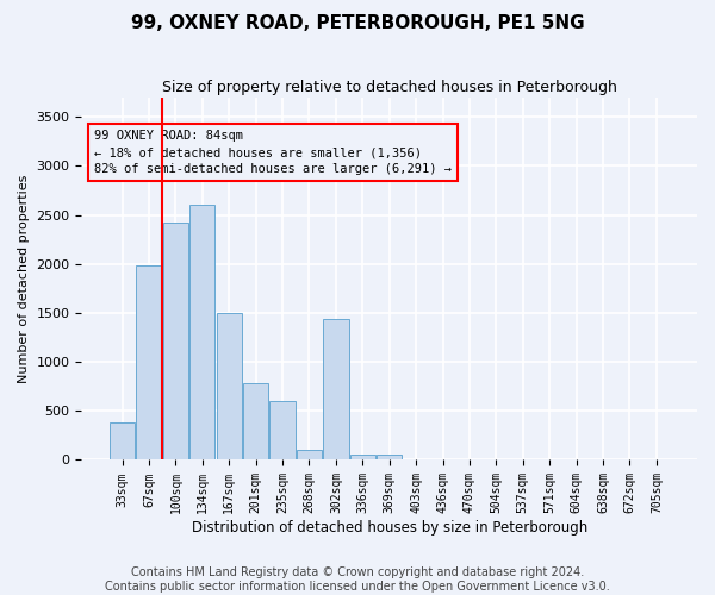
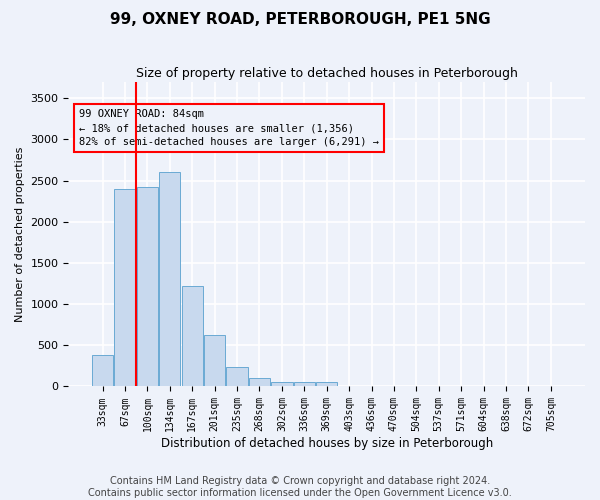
67sqm: 1980 -> 2400
167sqm: 1500 -> 1220
201sqm: 780 -> 630
235sqm: 600 -> 240
302sqm: 1440 -> 60
